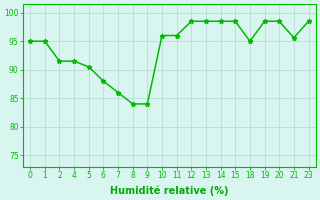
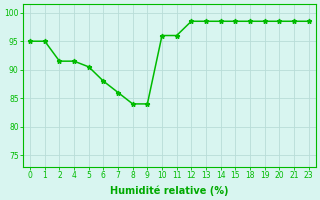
18: 95.0 -> 98.5
21: 95.6 -> 98.5
